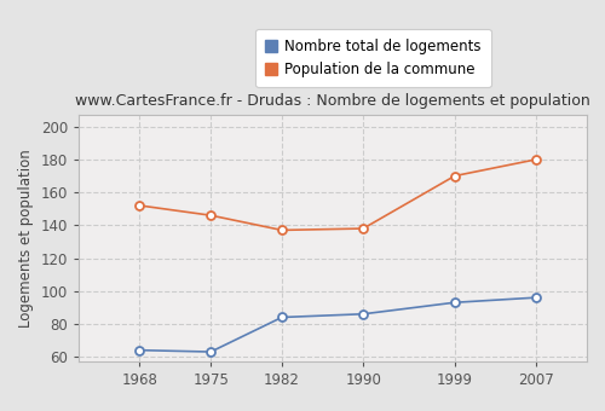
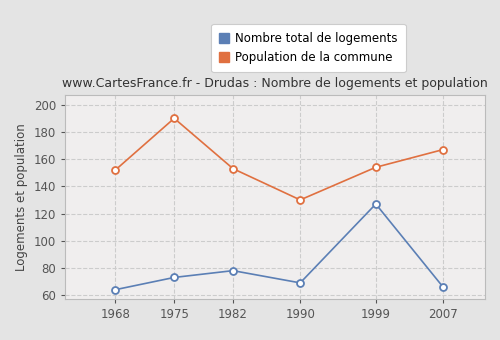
Nombre total de logements/1975: 63 -> 73
Population de la commune/1975: 146 -> 190
Nombre total de logements/1982: 84 -> 78
Population de la commune/1982: 137 -> 153
Nombre total de logements/1990: 86 -> 69
Population de la commune/1990: 138 -> 130
Nombre total de logements/1999: 93 -> 127
Population de la commune/1999: 170 -> 154
Nombre total de logements/2007: 96 -> 66
Population de la commune/2007: 180 -> 167
